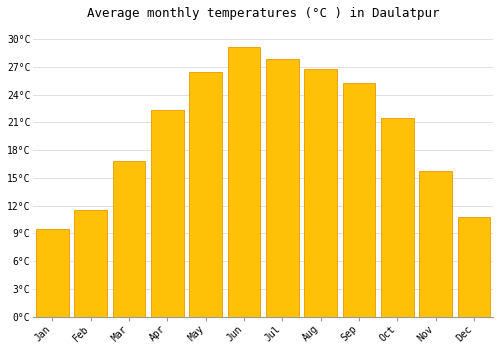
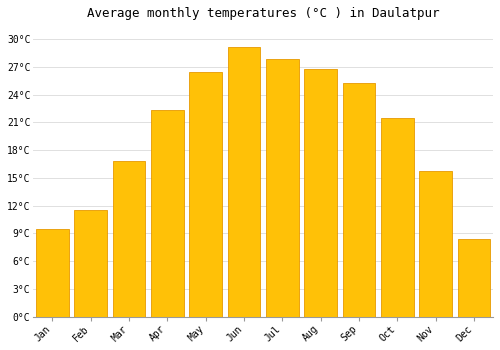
Dec: 10.8°C -> 8.4°C
